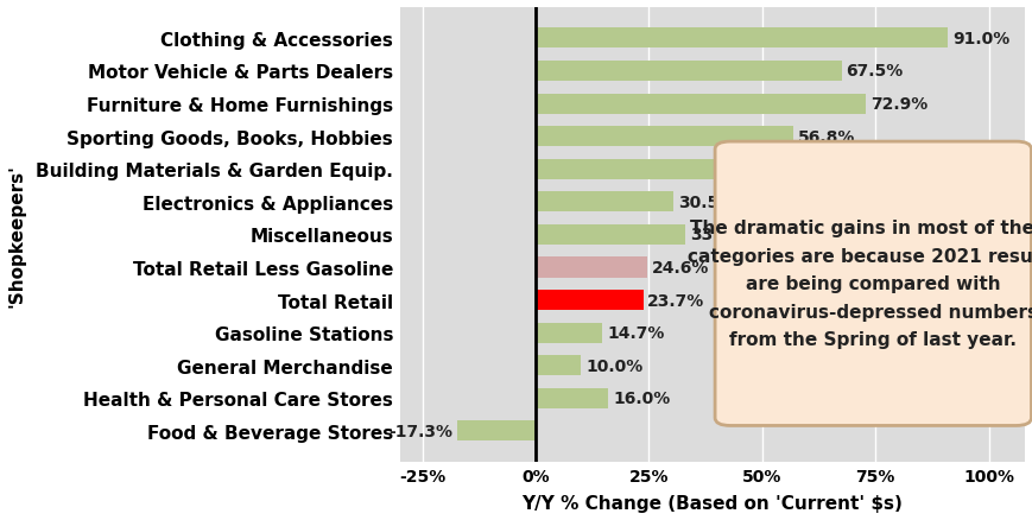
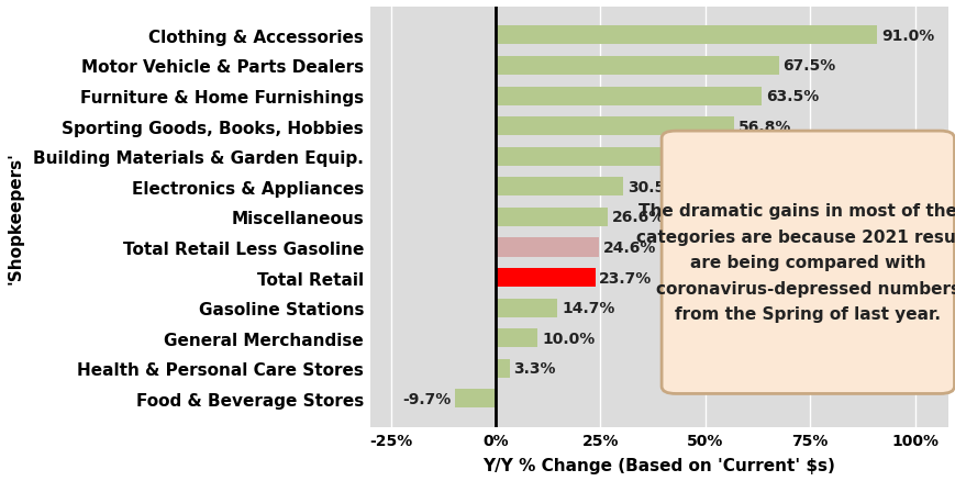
Furniture & Home Furnishings: 72.9% -> 63.5%
Miscellaneous: 33.0% -> 26.6%
Health & Personal Care Stores: 16.0% -> 3.3%
Food & Beverage Stores: -17.3% -> -9.7%
